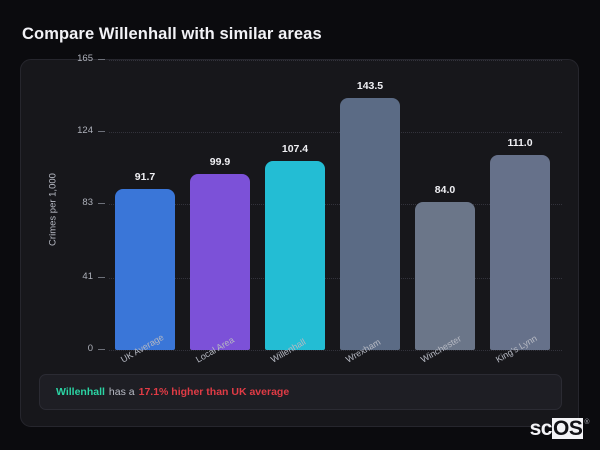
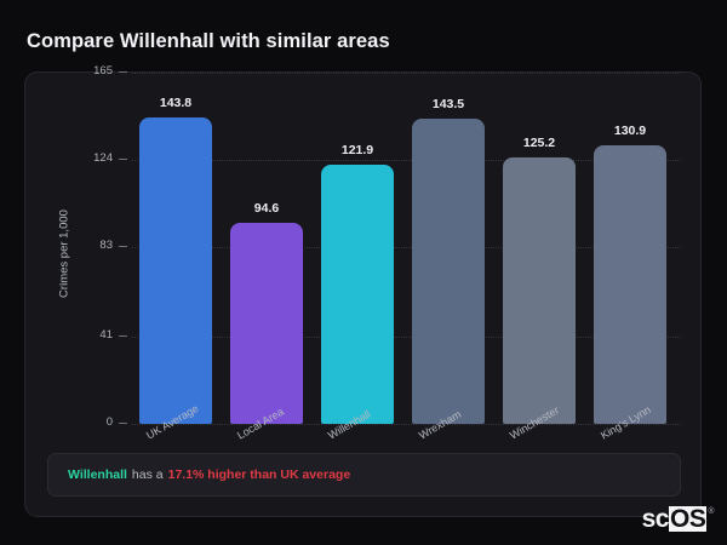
UK Average: 91.7 -> 143.8
Local Area: 99.9 -> 94.6
Willenhall: 107.4 -> 121.9
Winchester: 84.0 -> 125.2
King's Lynn: 111.0 -> 130.9
